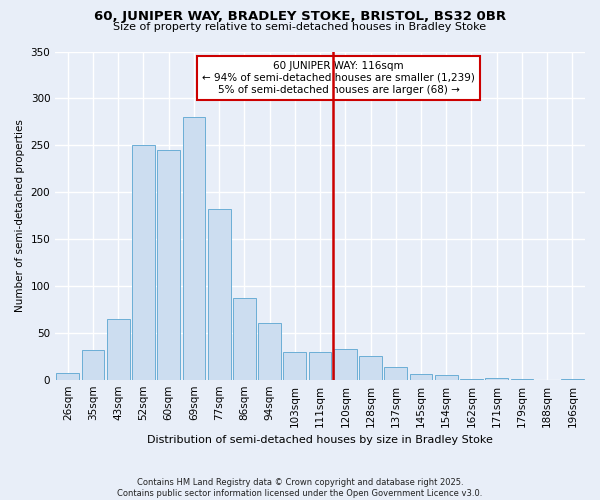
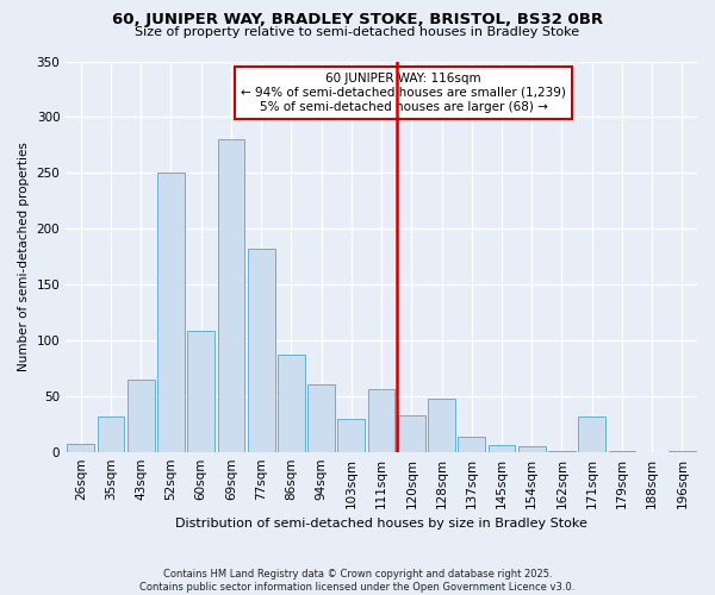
60sqm: 245 -> 108
111sqm: 30 -> 56
128sqm: 25 -> 48
171sqm: 2 -> 32
